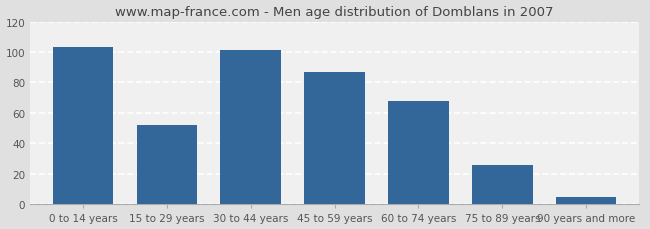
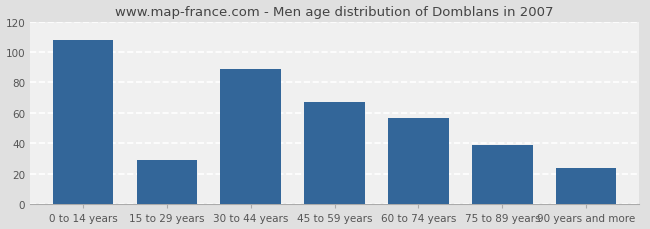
0 to 14 years: 103 -> 108
15 to 29 years: 52 -> 29
30 to 44 years: 101 -> 89
45 to 59 years: 87 -> 67
60 to 74 years: 68 -> 57
75 to 89 years: 26 -> 39
90 years and more: 5 -> 24
